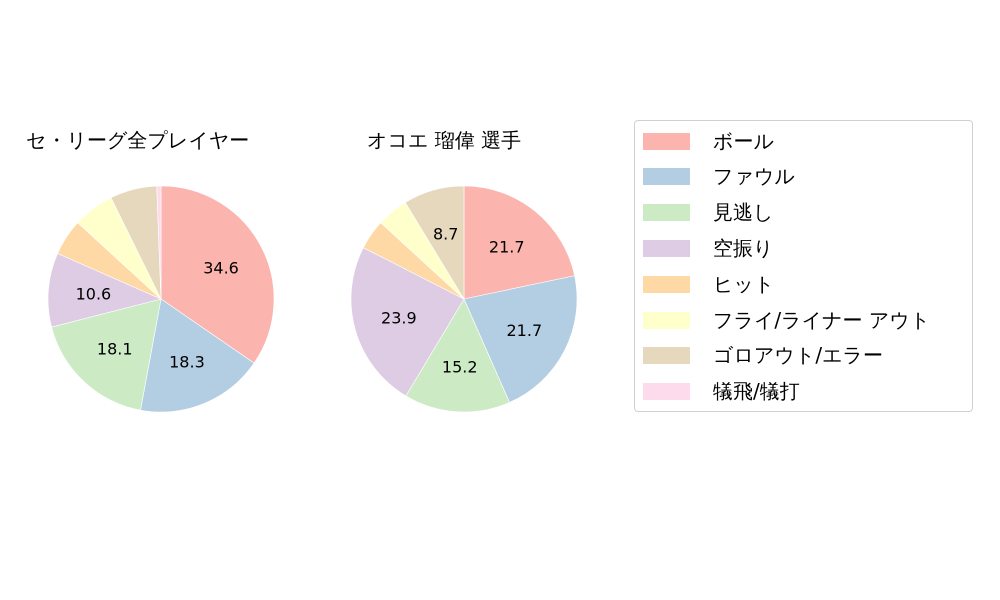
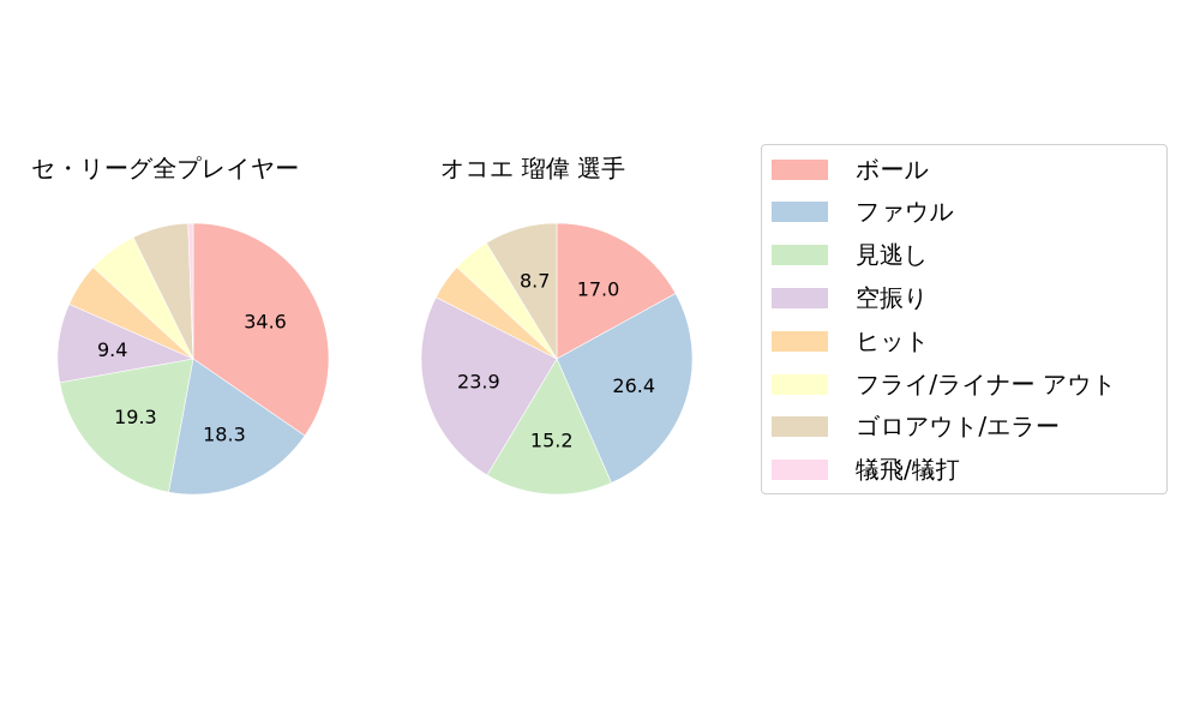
セ・リーグ全プレイヤー/見逃し: 18.1 -> 19.3
セ・リーグ全プレイヤー/空振り: 10.6 -> 9.4
オコエ 瑠偉 選手/ボール: 21.7 -> 17.0
オコエ 瑠偉 選手/ファウル: 21.7 -> 26.4
